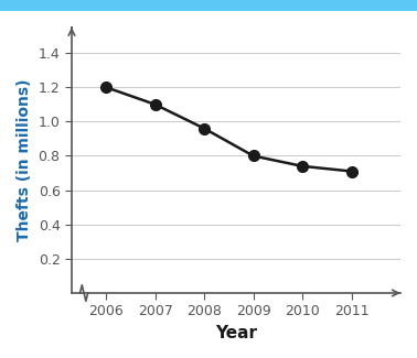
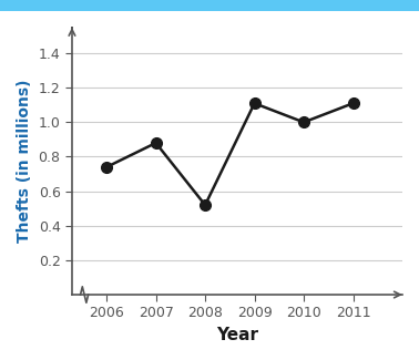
2006: 1.20 -> 0.74
2007: 1.10 -> 0.88
2008: 0.96 -> 0.52
2009: 0.80 -> 1.11
2010: 0.74 -> 1.00
2011: 0.71 -> 1.11
